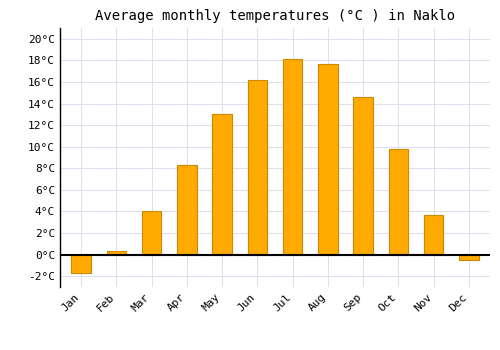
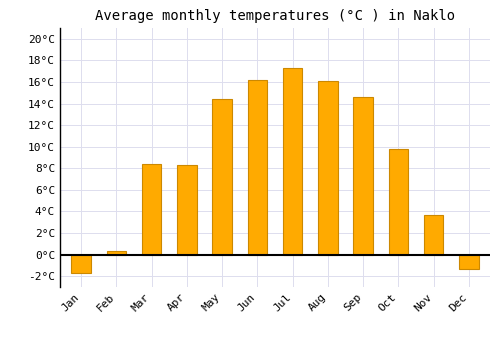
Mar: 4.0°C -> 8.4°C
May: 13.0°C -> 14.4°C
Jul: 18.1°C -> 17.3°C
Aug: 17.7°C -> 16.1°C
Dec: -0.5°C -> -1.3°C
